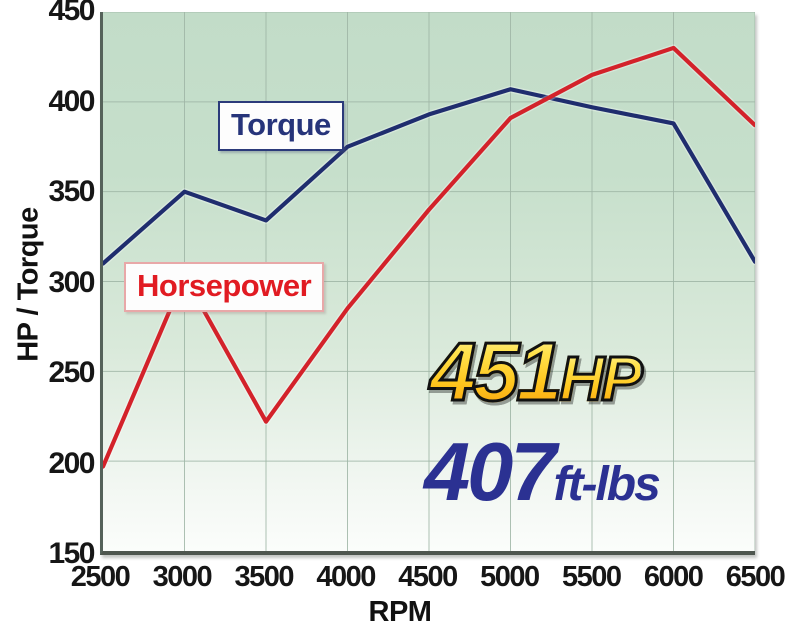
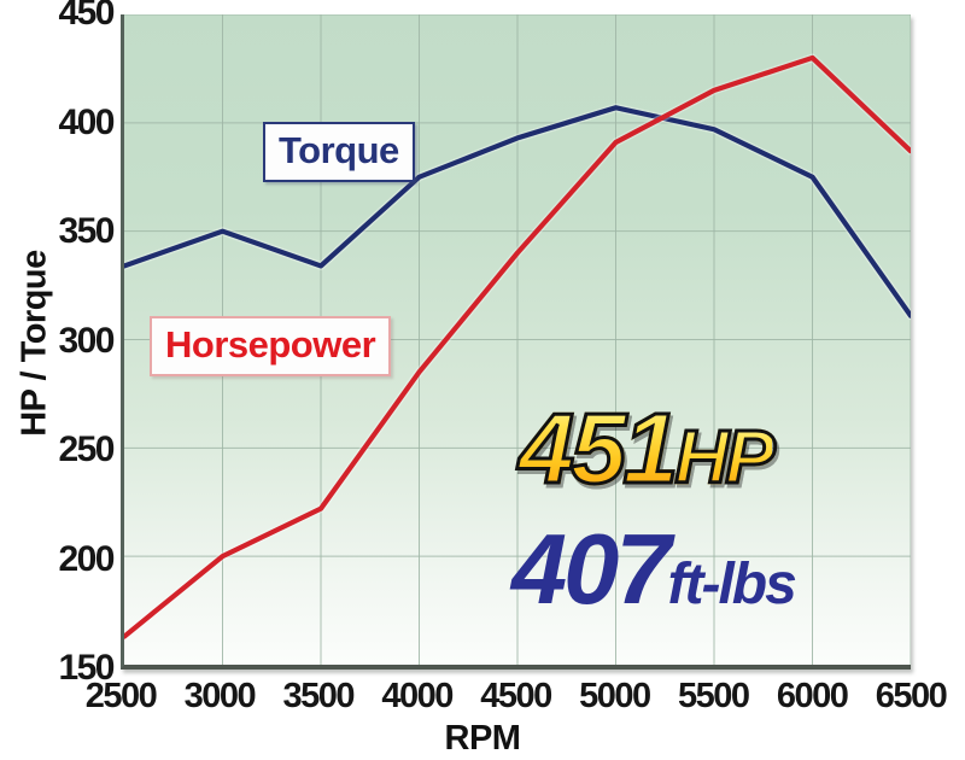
Torque/2500: 310 -> 334
Horsepower/2500: 197 -> 163
Horsepower/3000: 303 -> 200
Torque/6000: 388 -> 375
